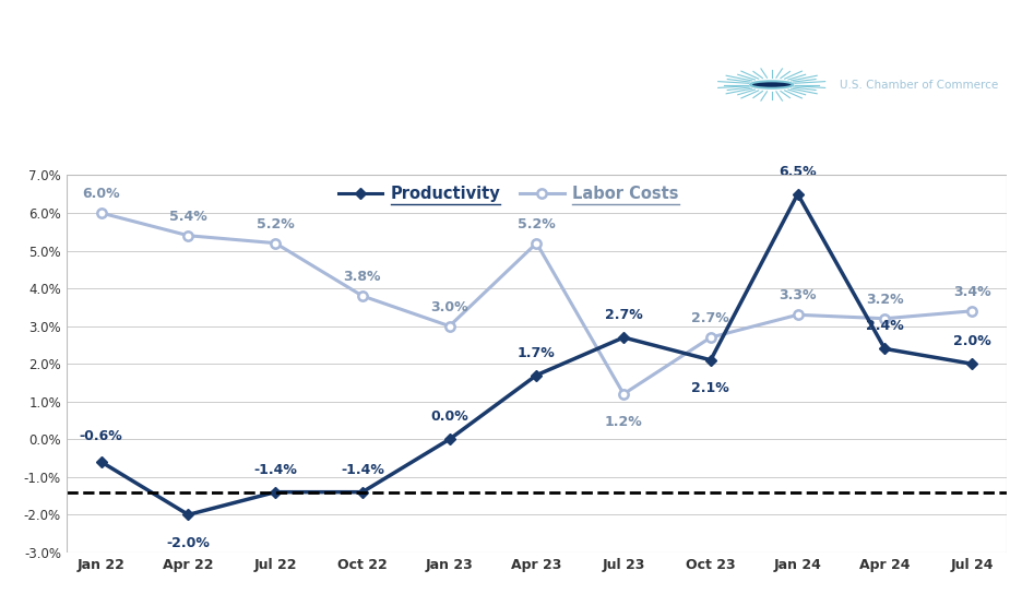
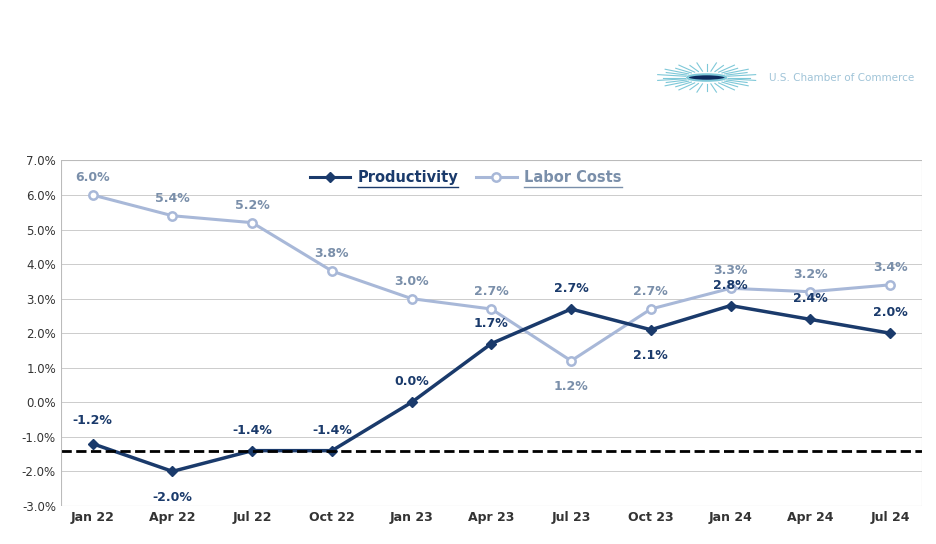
Productivity/Jan 22: -0.6% -> -1.2%
Labor Costs/Apr 23: 5.2% -> 2.7%
Productivity/Jan 24: 6.5% -> 2.8%
